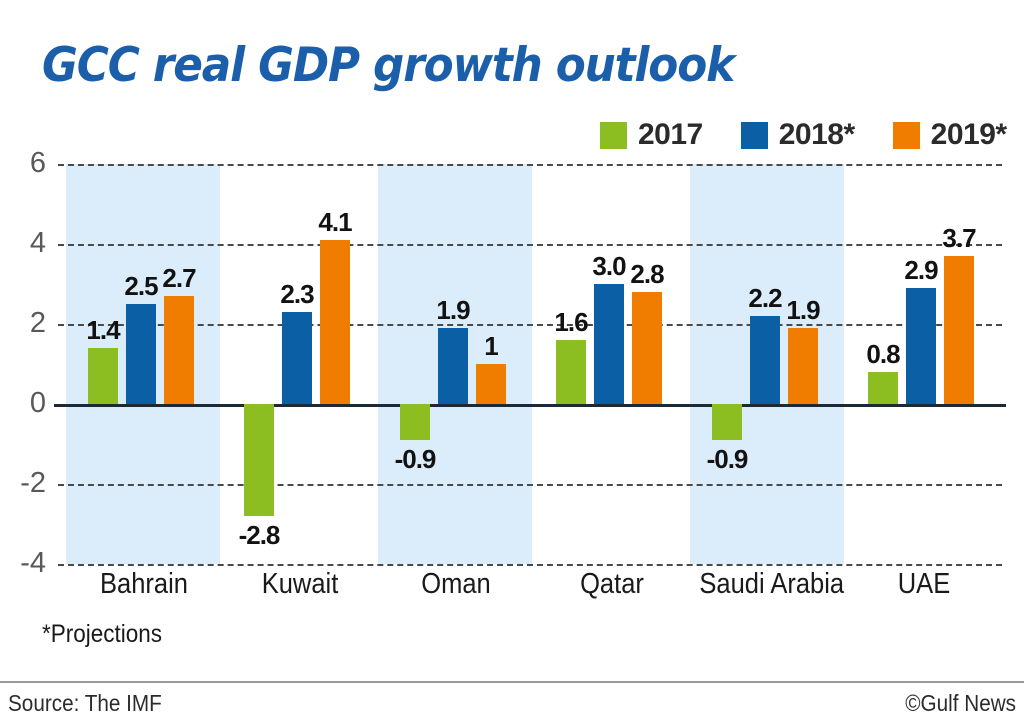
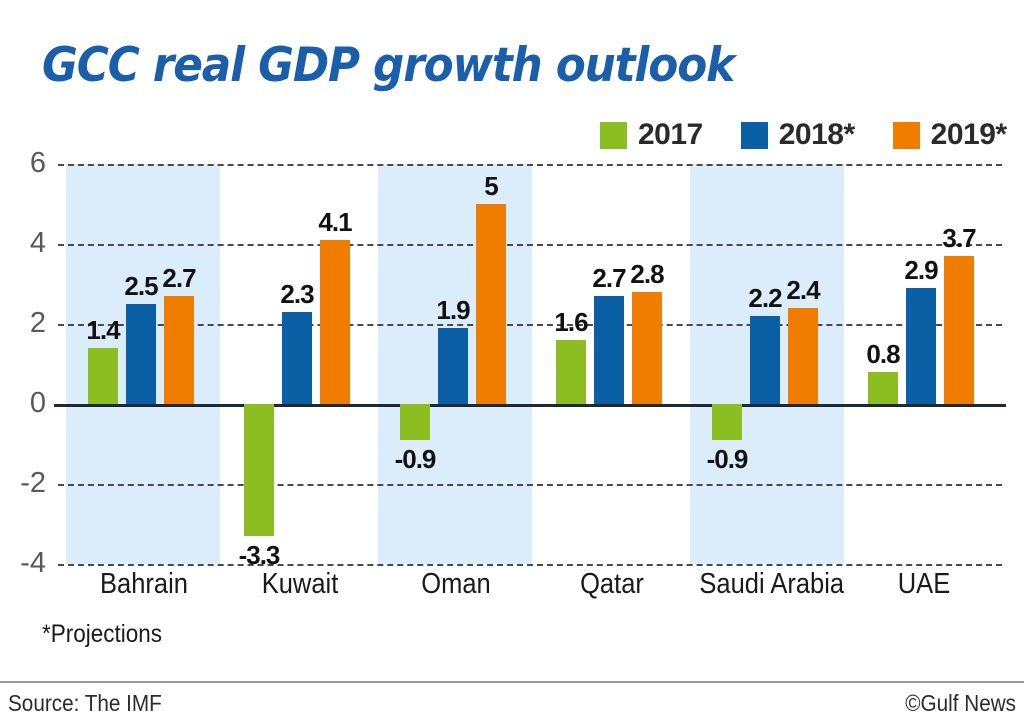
2017/Kuwait: -2.8 -> -3.3
2019*/Oman: 1 -> 5
2018*/Qatar: 3.0 -> 2.7
2019*/Saudi Arabia: 1.9 -> 2.4
